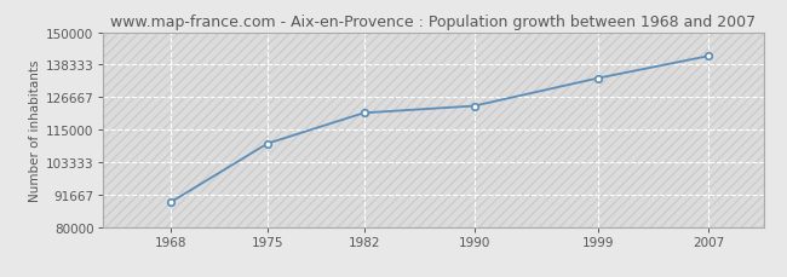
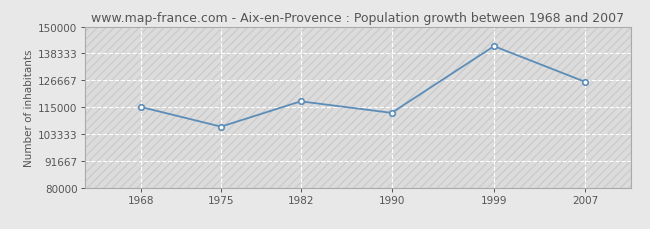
1968: 89000 -> 115000
1975: 110000 -> 106500
1982: 121000 -> 117500
1990: 123500 -> 112500
1999: 133500 -> 141500
2007: 141400 -> 126000
